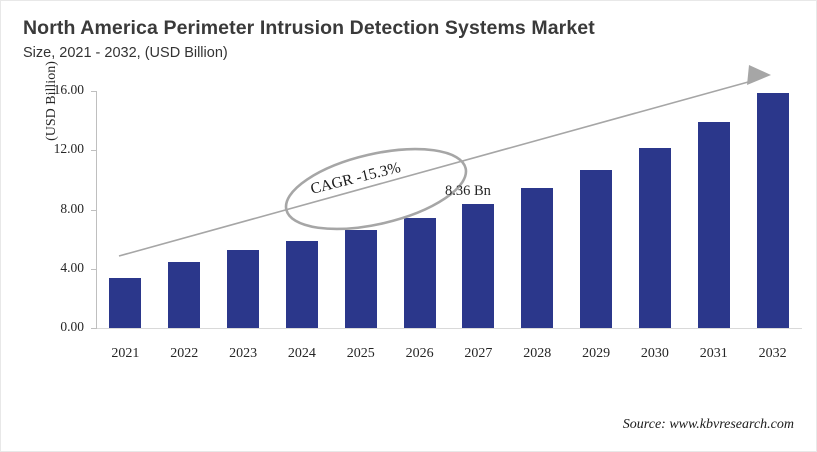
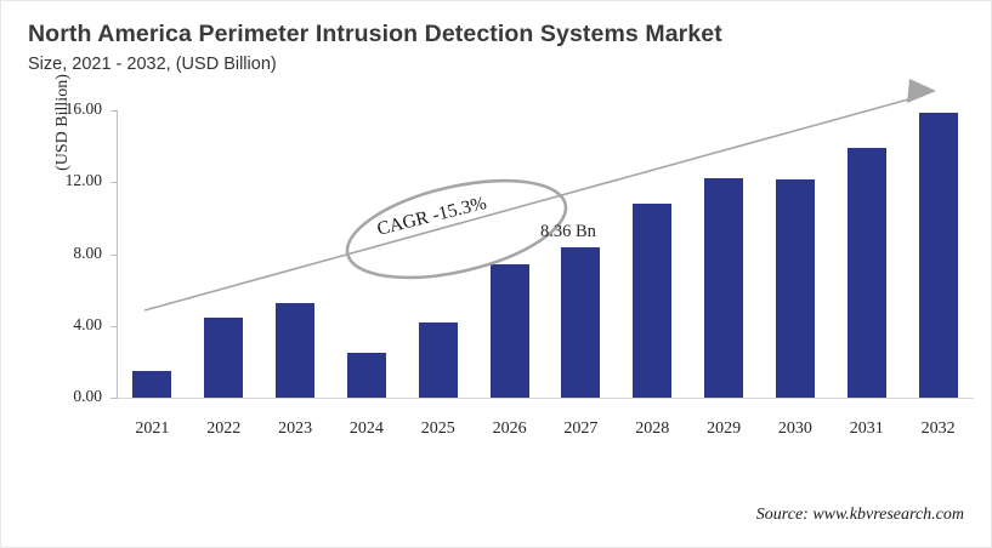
2021: 3.4 -> 1.5
2024: 5.8 -> 2.5
2025: 6.6 -> 4.2
2028: 9.4 -> 10.8
2029: 10.7 -> 12.2
